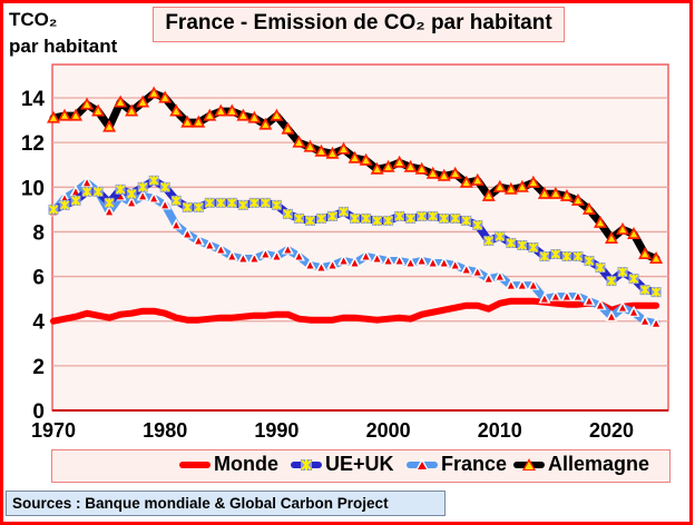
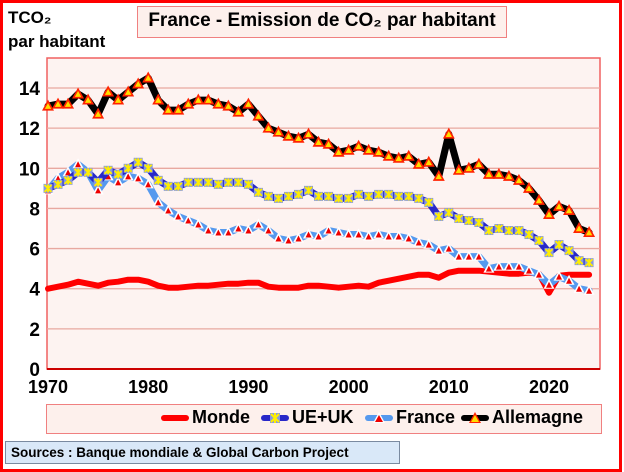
Allemagne/1980: 14.0 -> 14.5
Allemagne/2010: 10.0 -> 11.7
Monde/2020: 4.5 -> 3.8
